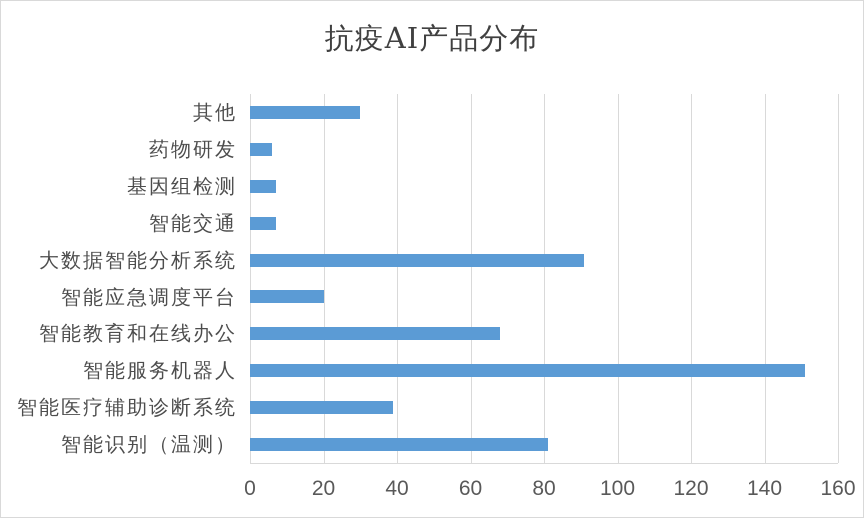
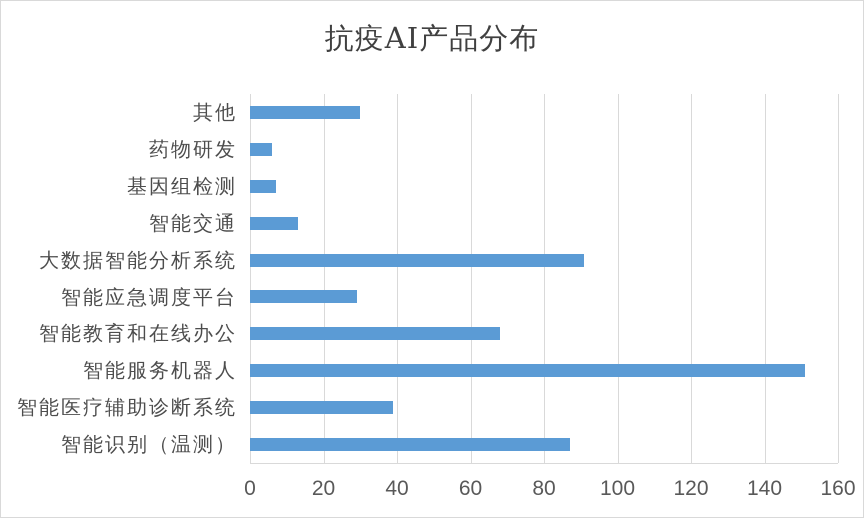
智能交通: 7 -> 13
智能应急调度平台: 20 -> 29
智能识别（温测）: 81 -> 87
